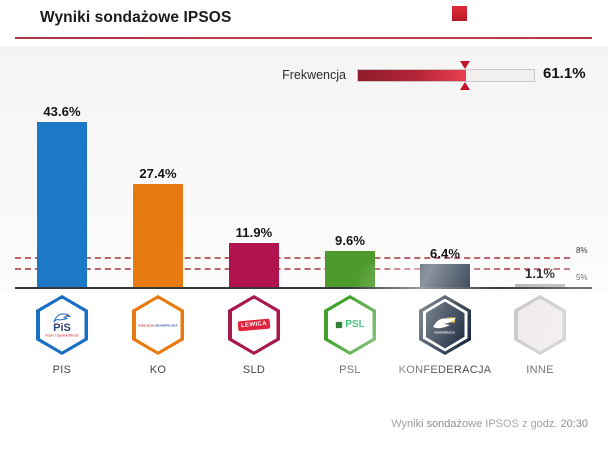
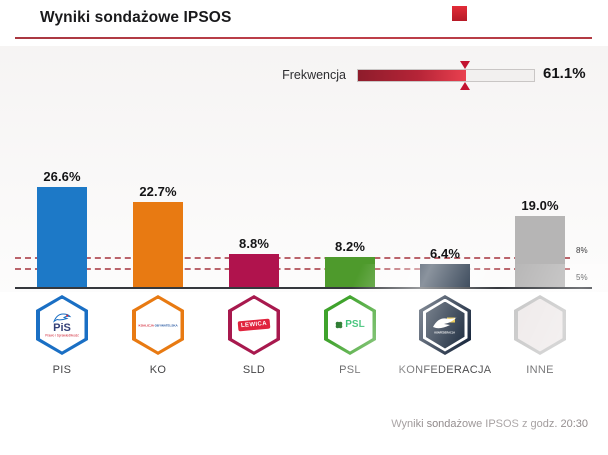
PIS: 43.6% -> 26.6%
KO: 27.4% -> 22.7%
SLD: 11.9% -> 8.8%
PSL: 9.6% -> 8.2%
INNE: 1.1% -> 19.0%
